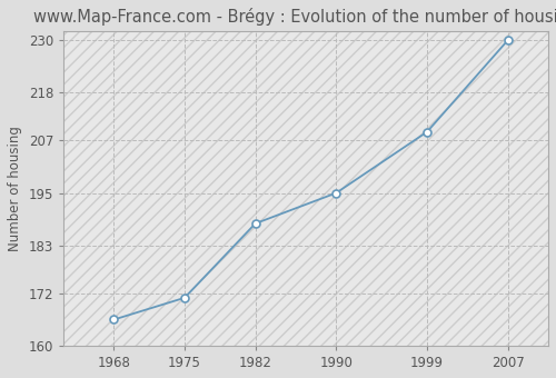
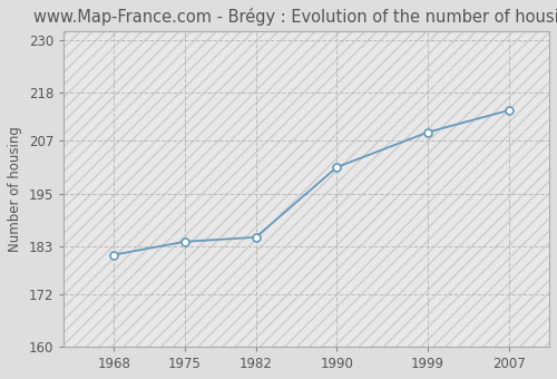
1968: 166 -> 181
1975: 171 -> 184
1982: 188 -> 185
1990: 195 -> 201
2007: 230 -> 214
